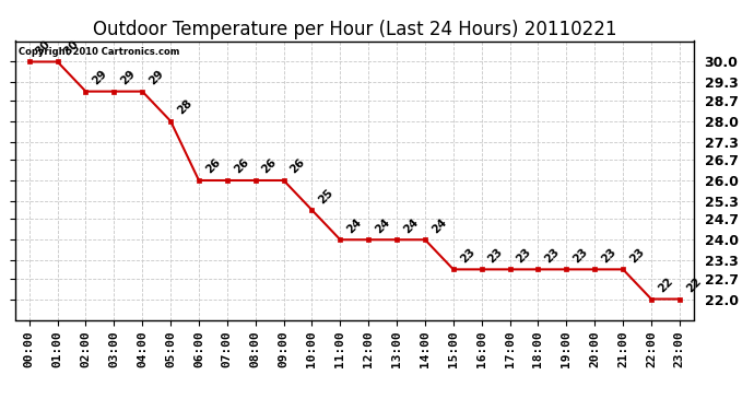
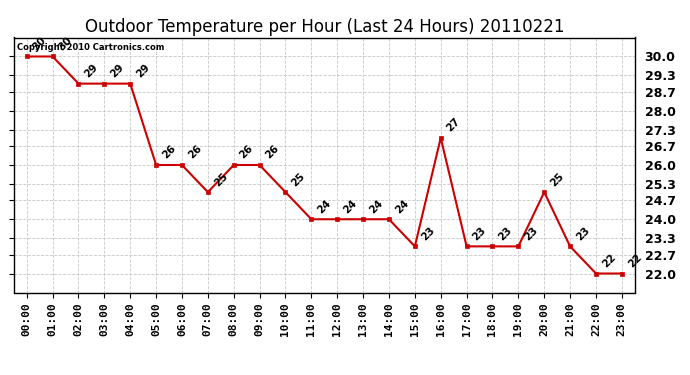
05:00: 28 -> 26
07:00: 26 -> 25
16:00: 23 -> 27
20:00: 23 -> 25
